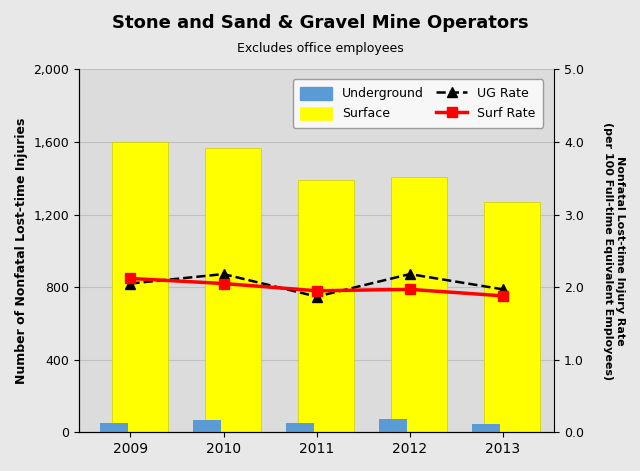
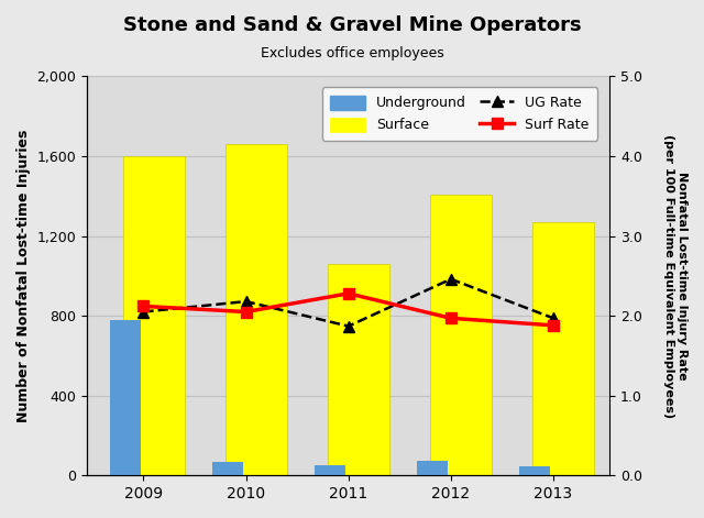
Underground/2009: 50 -> 780
Surface/2010: 1,560 -> 1,660
Surf Rate/2011: 1.95 -> 2.28
Surface/2011: 1,390 -> 1,060
UG Rate/2012: 2.18 -> 2.46
